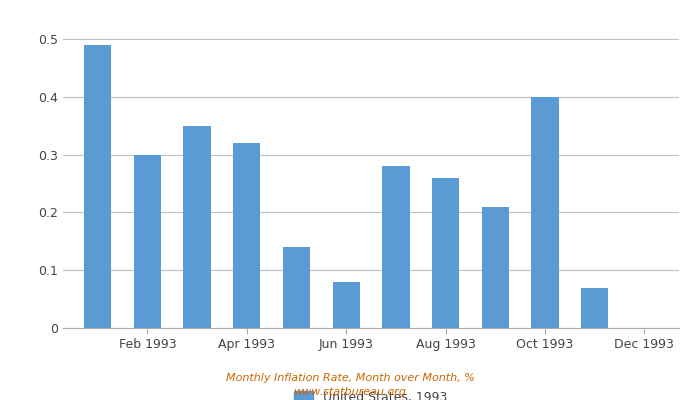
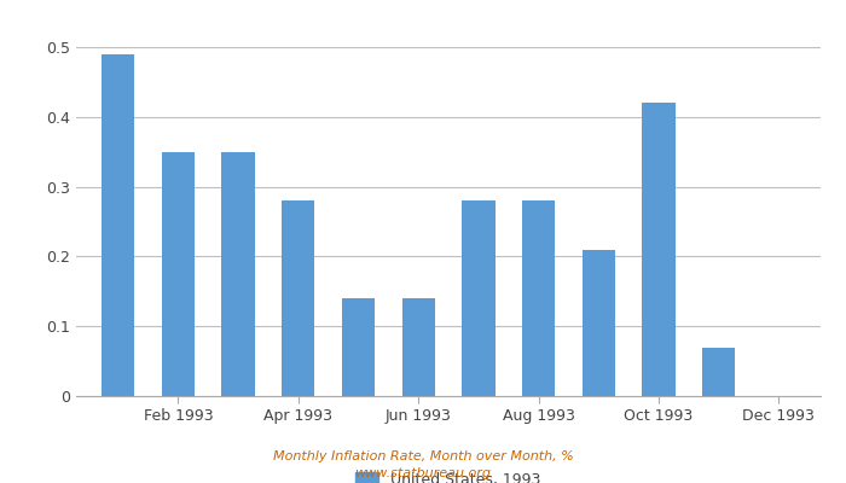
Feb 1993: 0.30 -> 0.35
Apr 1993: 0.32 -> 0.28
Jun 1993: 0.08 -> 0.14
Aug 1993: 0.26 -> 0.28
Oct 1993: 0.40 -> 0.42
